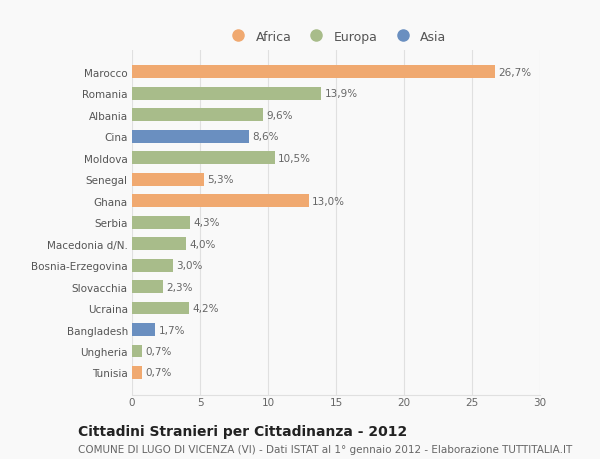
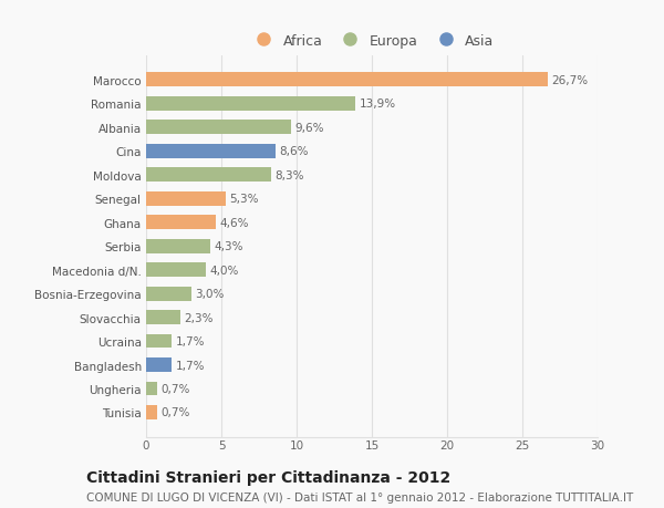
Moldova: 10,5% -> 8,3%
Ghana: 13,0% -> 4,6%
Ucraina: 4,2% -> 1,7%
